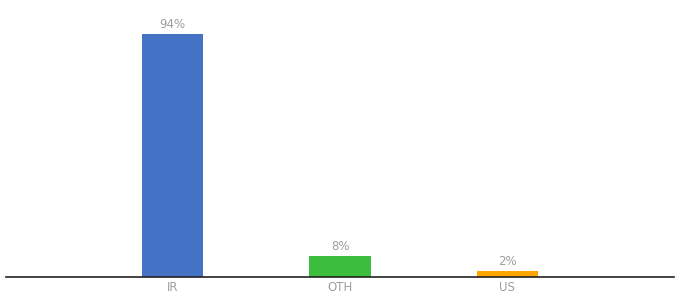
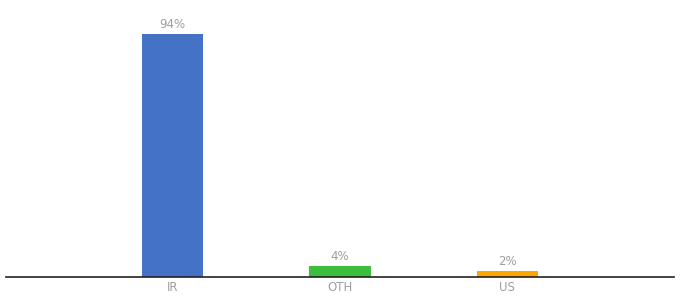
OTH: 8% -> 4%
